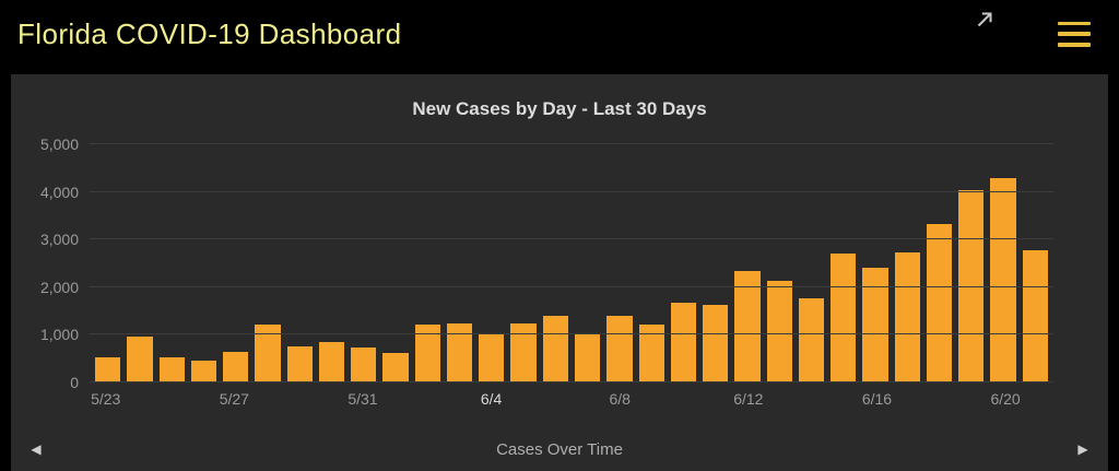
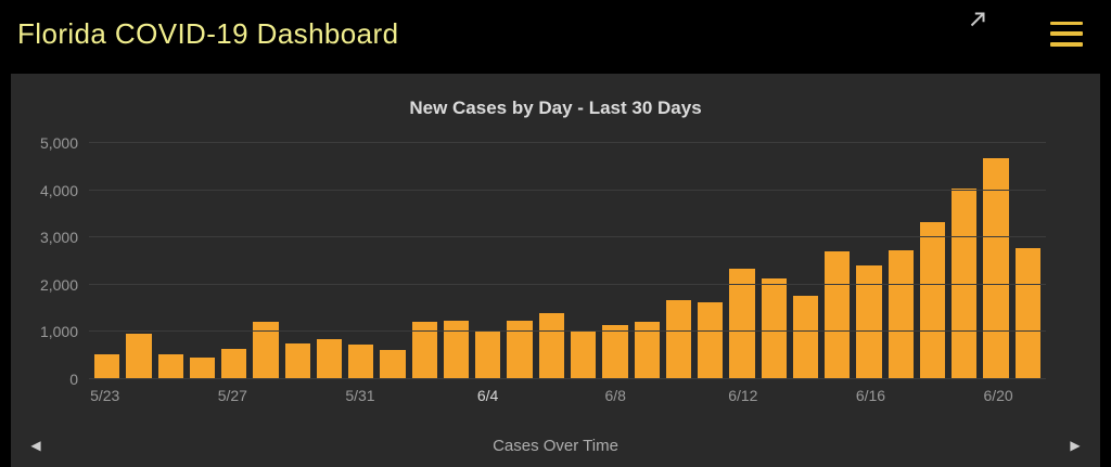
6/8: 1400 -> 1200
6/20: 4300 -> 4700
